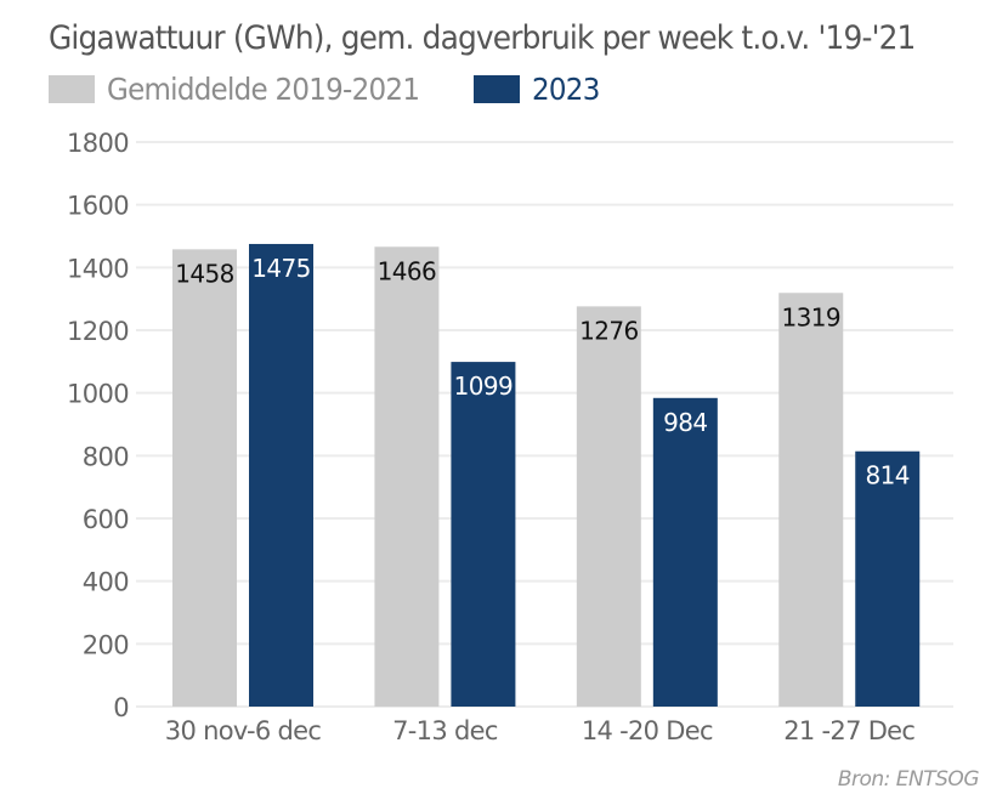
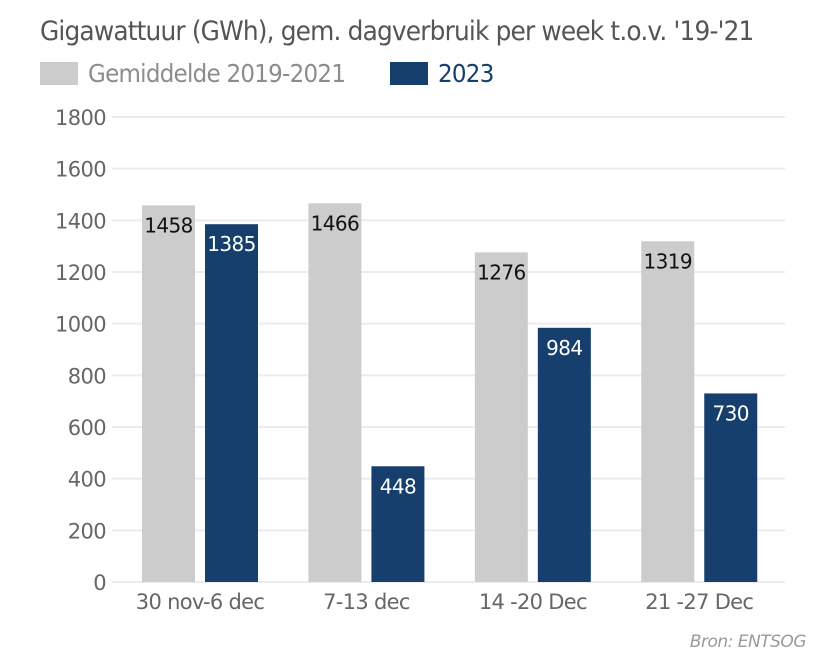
2023/30 nov-6 dec: 1475 -> 1385
2023/7-13 dec: 1099 -> 448
2023/21 -27 Dec: 814 -> 730
